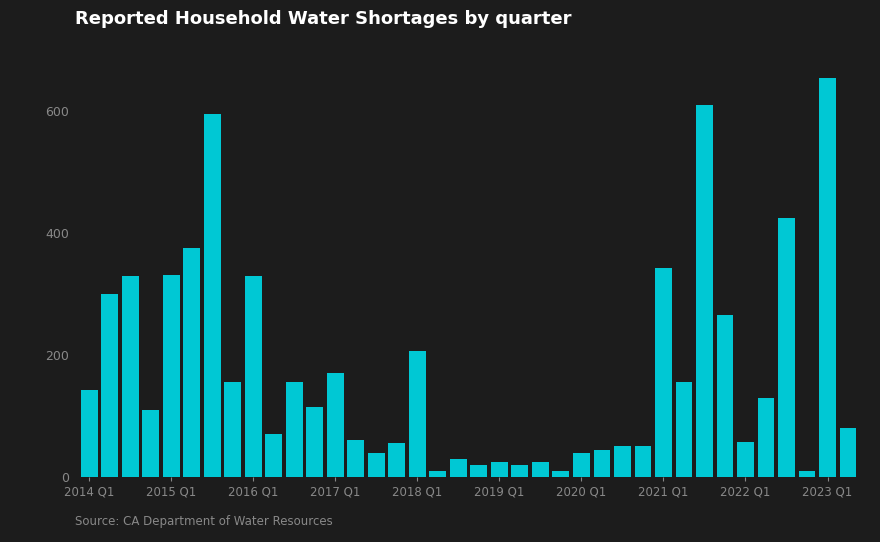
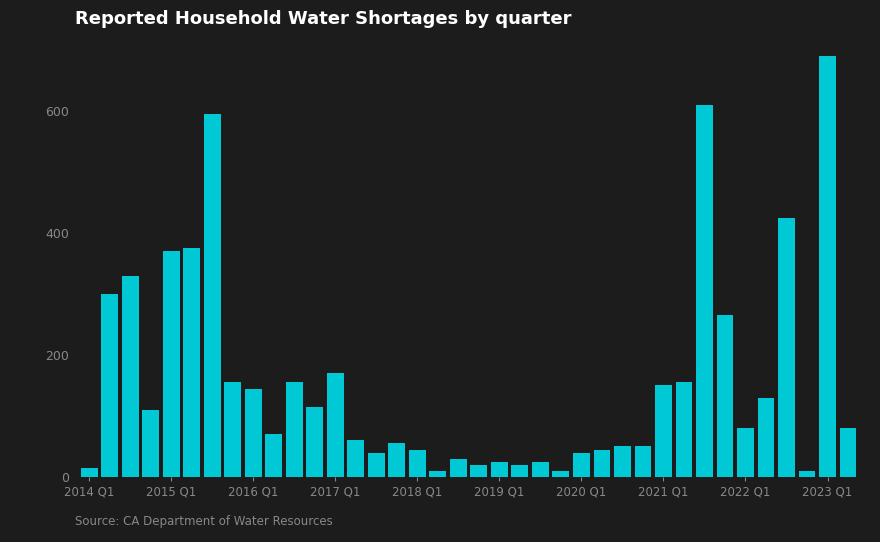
2014 Q1: 142 -> 15
2015 Q1: 332 -> 370
2016 Q1: 330 -> 145
2018 Q1: 206 -> 45
2021 Q1: 342 -> 150
2022 Q1: 58 -> 80
2023 Q1: 654 -> 690
